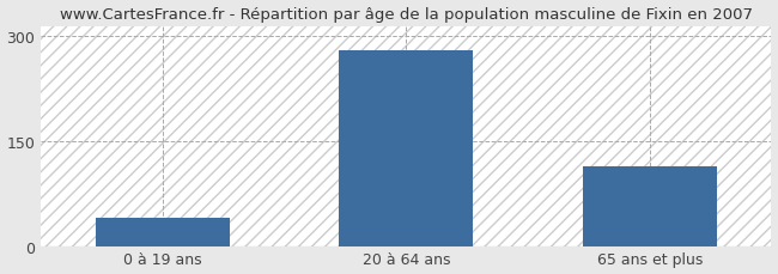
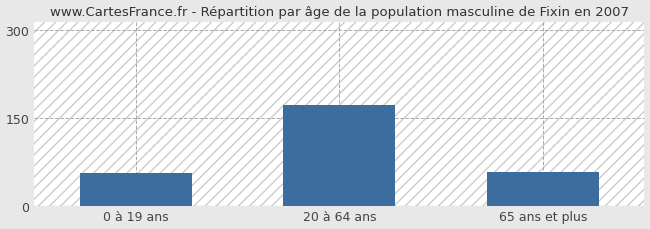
0 à 19 ans: 40 -> 55
20 à 64 ans: 280 -> 172
65 ans et plus: 114 -> 57
